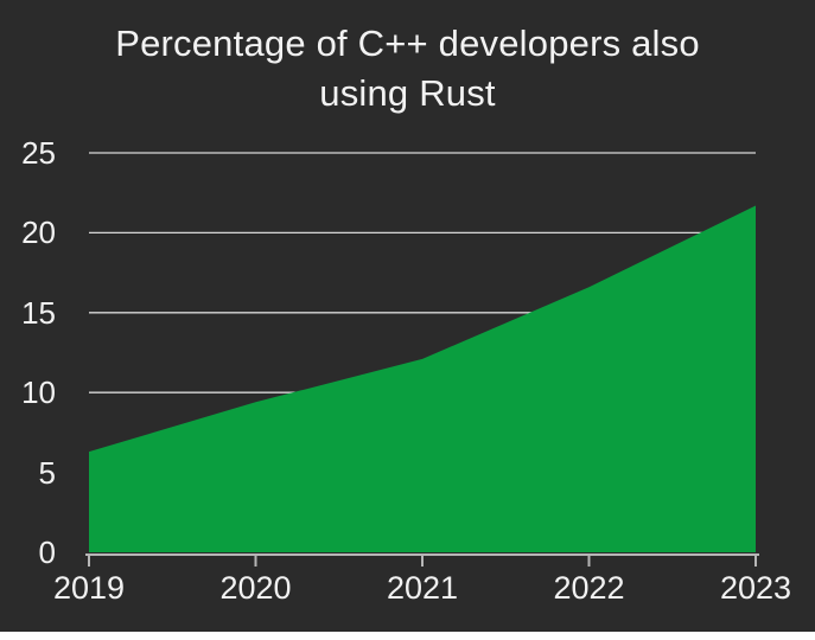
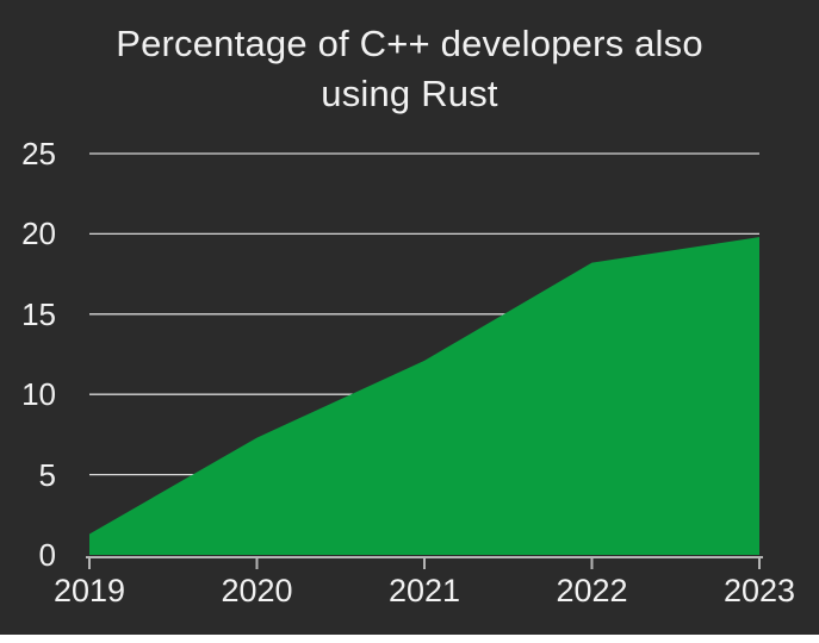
2019: 6.3 -> 1.3
2020: 9.4 -> 7.3
2022: 16.6 -> 18.2
2023: 21.7 -> 19.8
